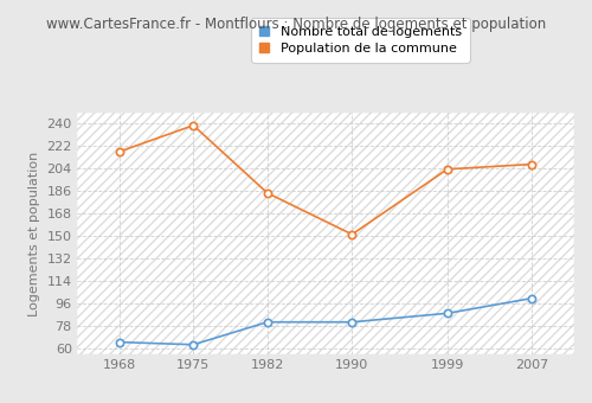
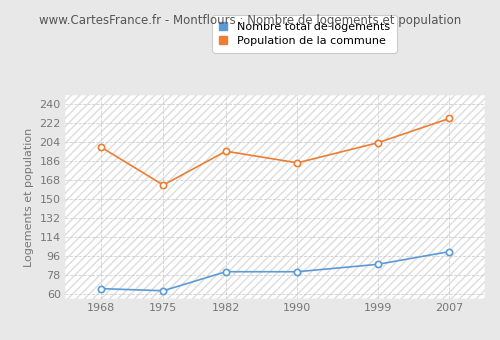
Population de la commune/1968: 217 -> 199
Population de la commune/1975: 238 -> 163
Population de la commune/1982: 184 -> 195
Population de la commune/1990: 151 -> 184
Population de la commune/2007: 207 -> 226
